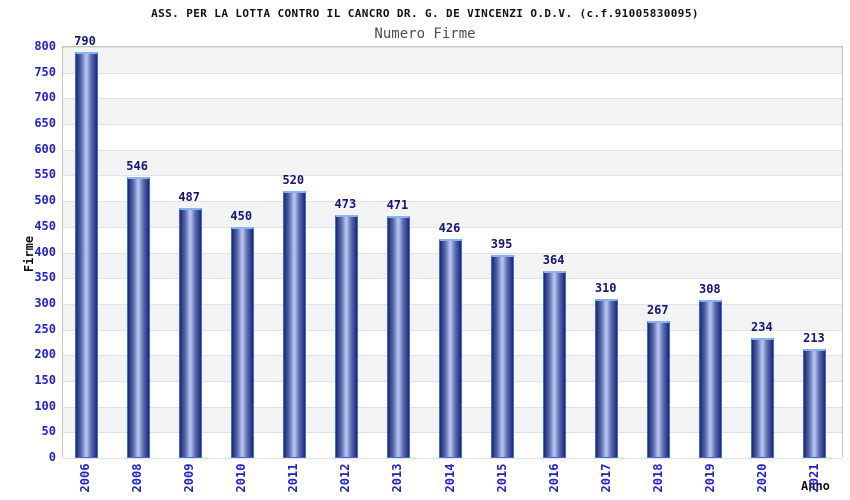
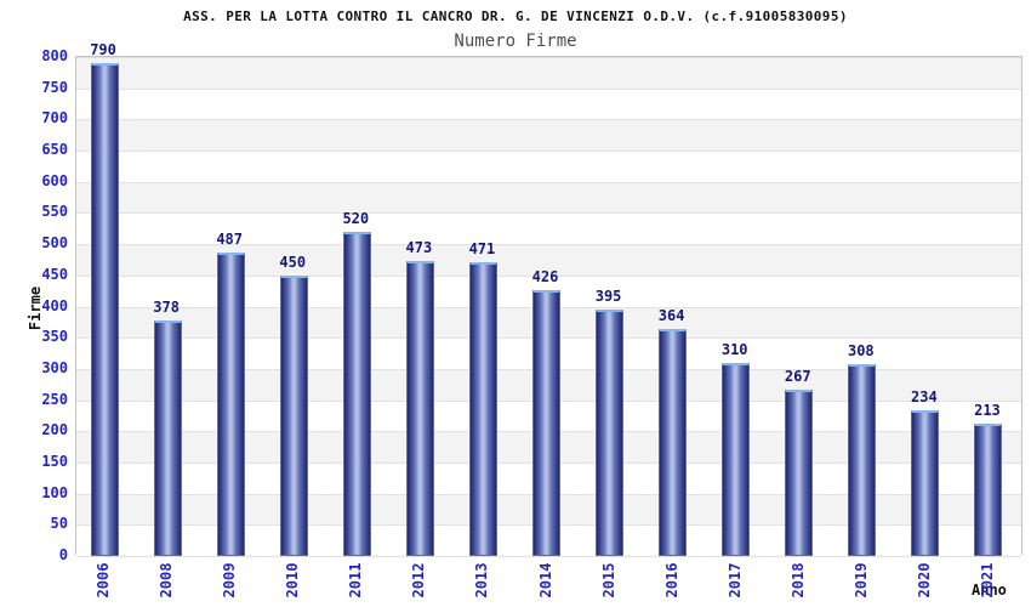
2008: 546 -> 378
